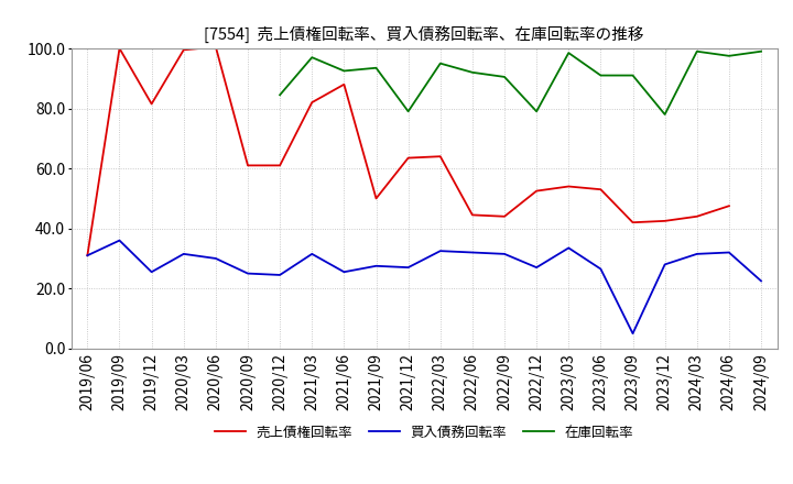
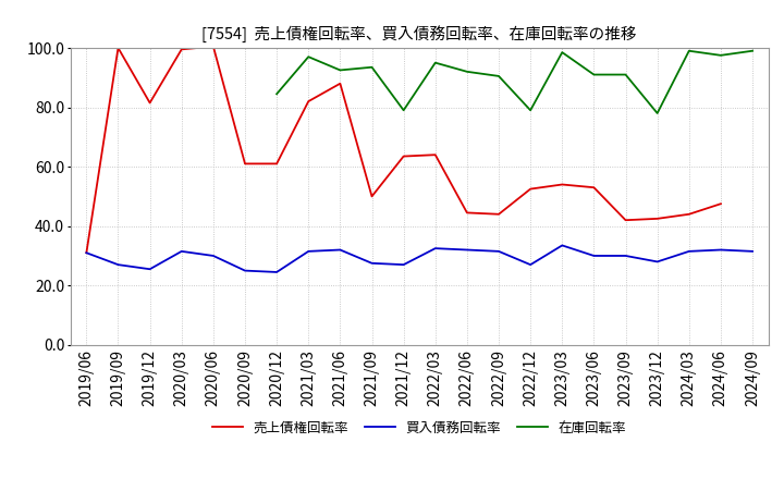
買入債務回転率/2019/09: 36.0 -> 27.0
買入債務回転率/2021/06: 25.5 -> 32.0
買入債務回転率/2023/06: 26.5 -> 30.0
買入債務回転率/2023/09: 5.0 -> 30.0
買入債務回転率/2024/09: 22.5 -> 31.5
